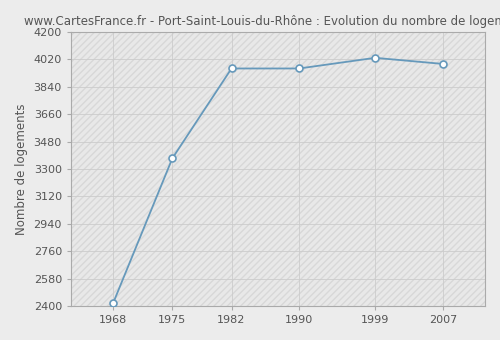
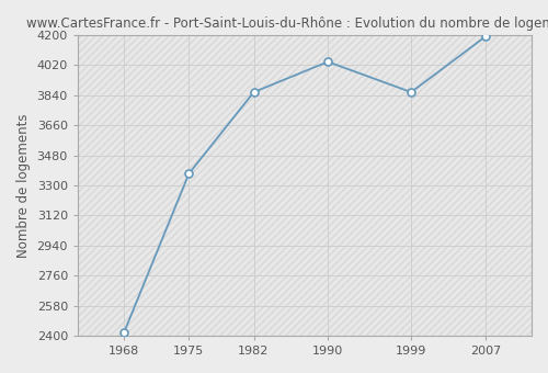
1982: 3960 -> 3860
1990: 3960 -> 4040
1999: 4030 -> 3860
2007: 3990 -> 4190
